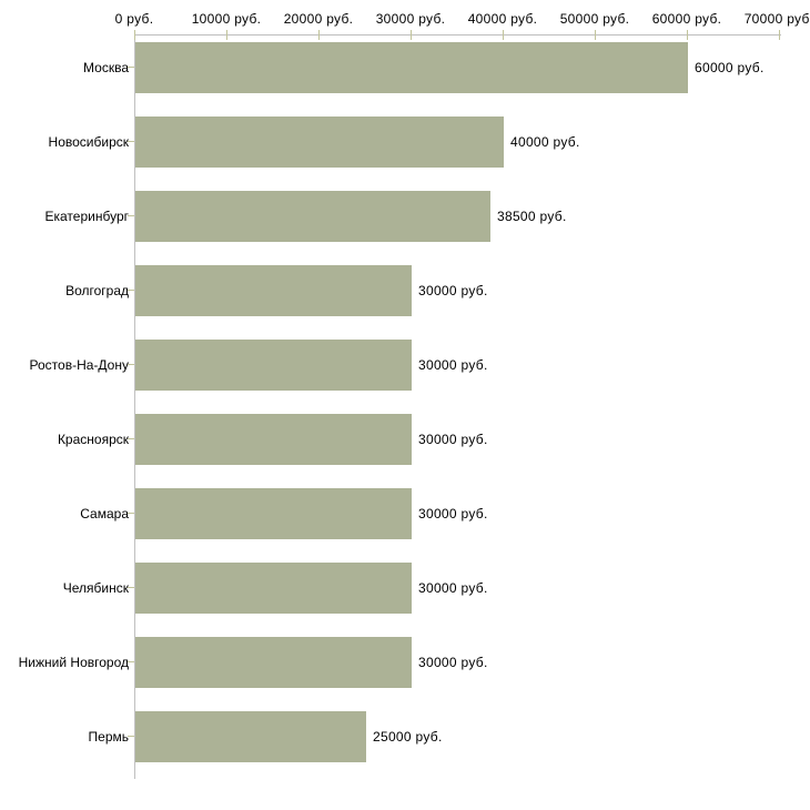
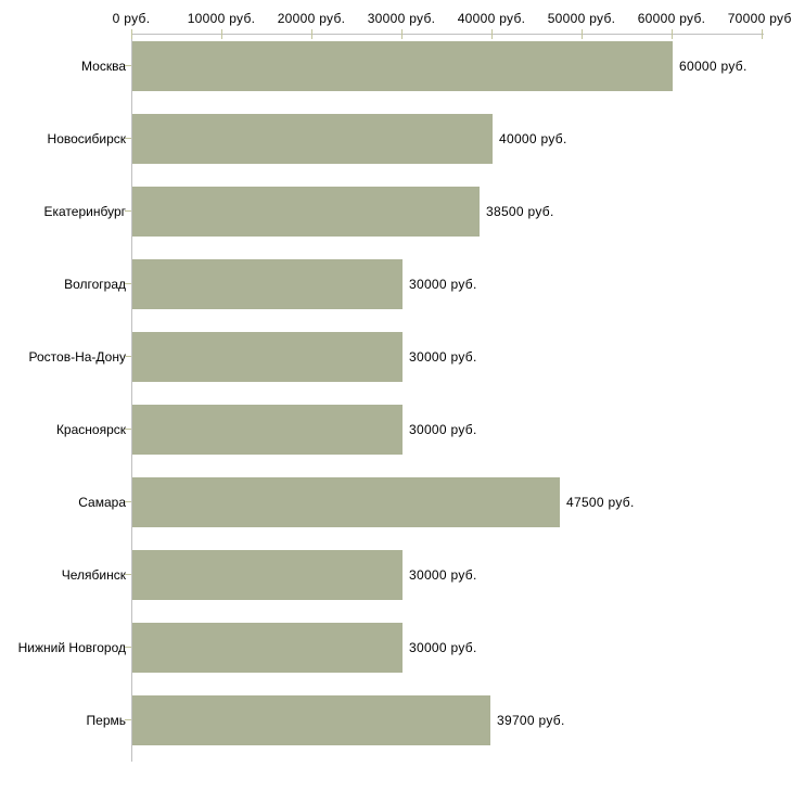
Самара: 30000 -> 47500
Пермь: 25000 -> 39700
